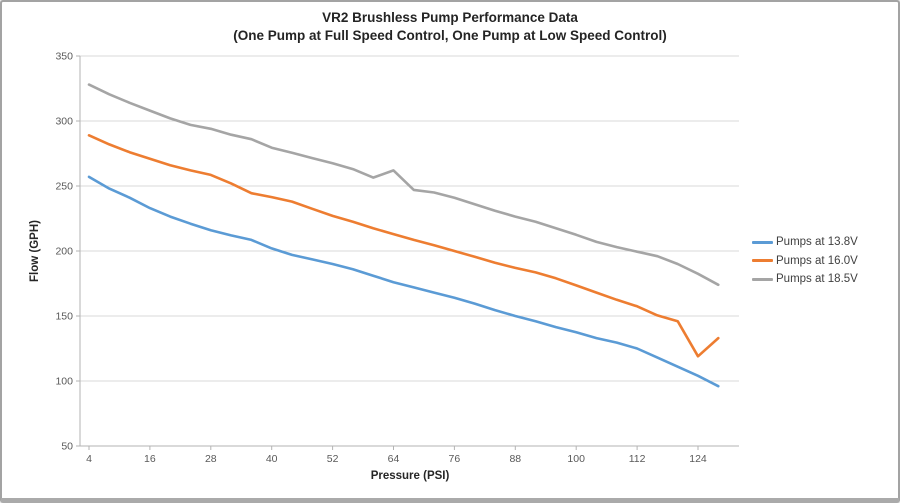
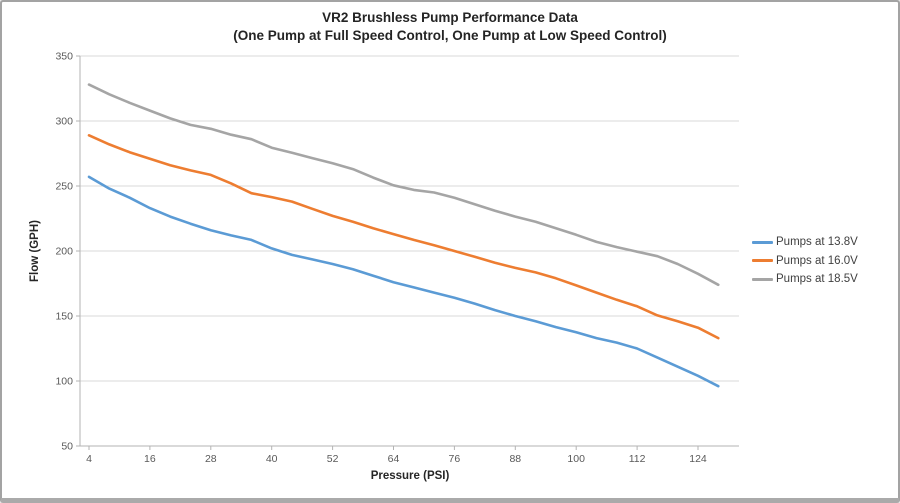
Pumps at 18.5V/64: 262 -> 250
Pumps at 16.0V/124: 119 -> 141
